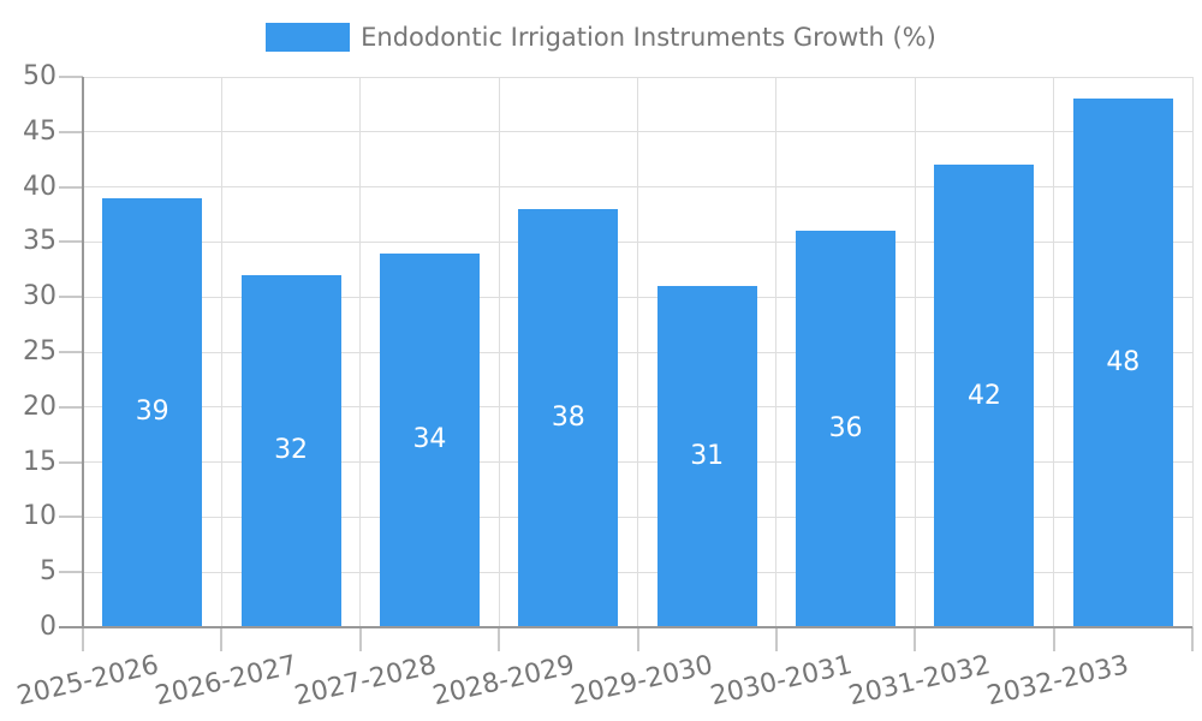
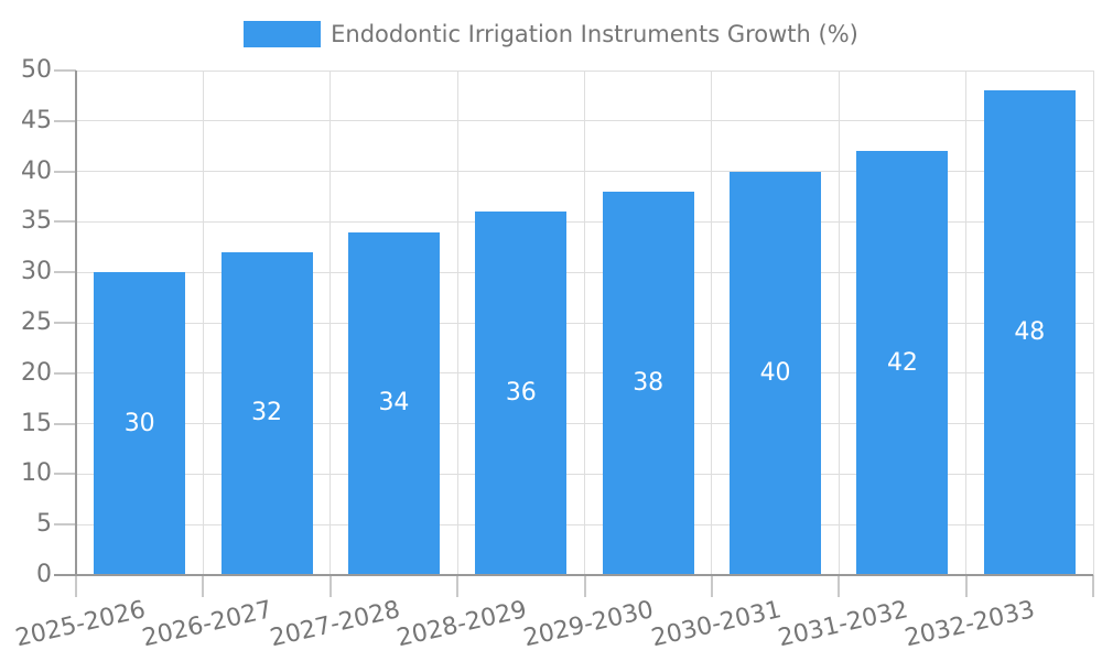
2025-2026: 39 -> 30
2028-2029: 38 -> 36
2029-2030: 31 -> 38
2030-2031: 36 -> 40
